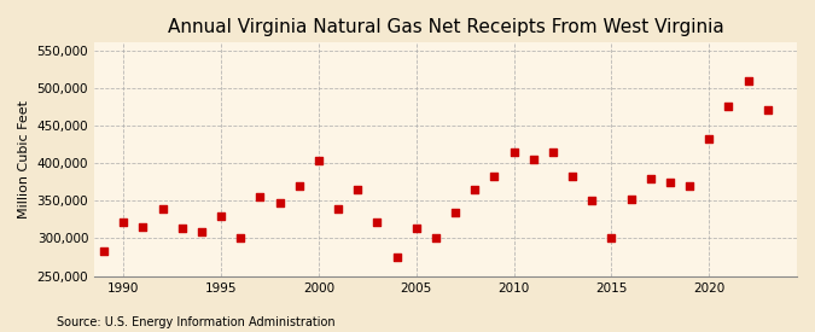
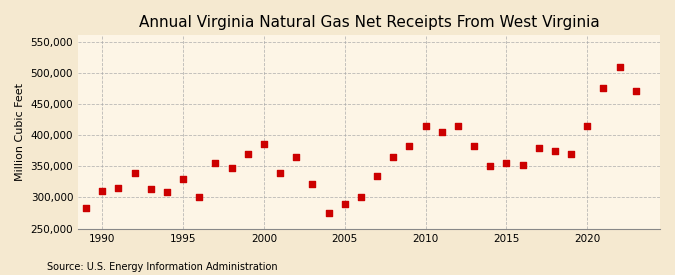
1990: 322,000 -> 310,000
2000: 404,000 -> 385,000
2005: 314,000 -> 290,000
2015: 300,000 -> 355,000
2020: 432,000 -> 415,000
